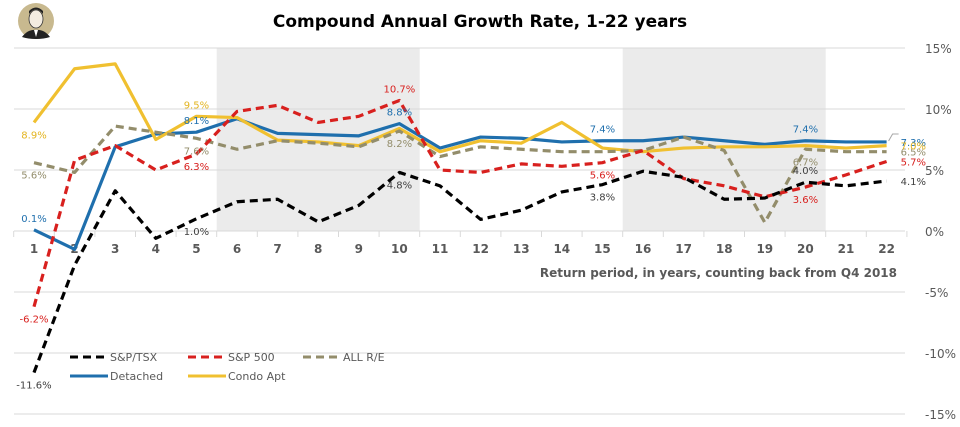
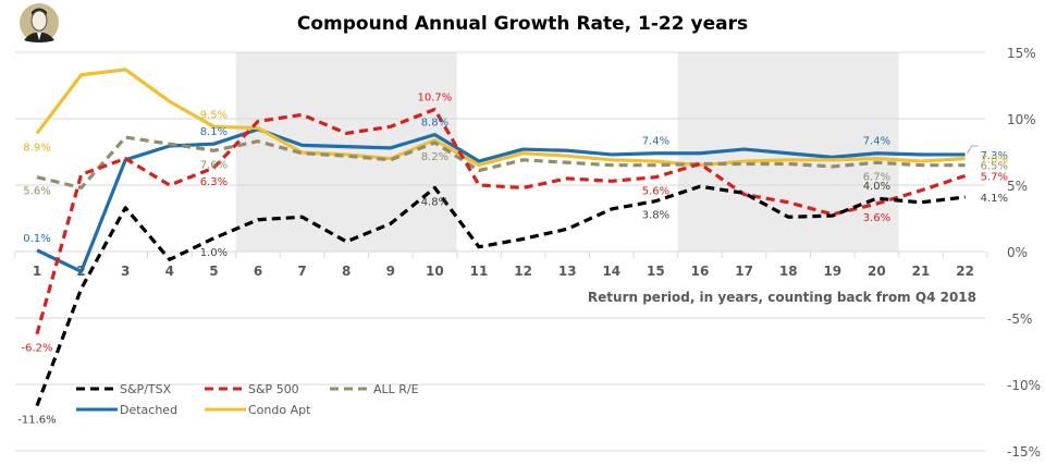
Condo Apt/4: 7.5% -> 11.3%
ALL R/E/6: 6.7% -> 8.3%
S&P/TSX/11: 3.7% -> 0.3%
Condo Apt/14: 8.9% -> 6.9%
ALL R/E/17: 7.7% -> 6.6%
ALL R/E/19: 0.7% -> 6.4%
